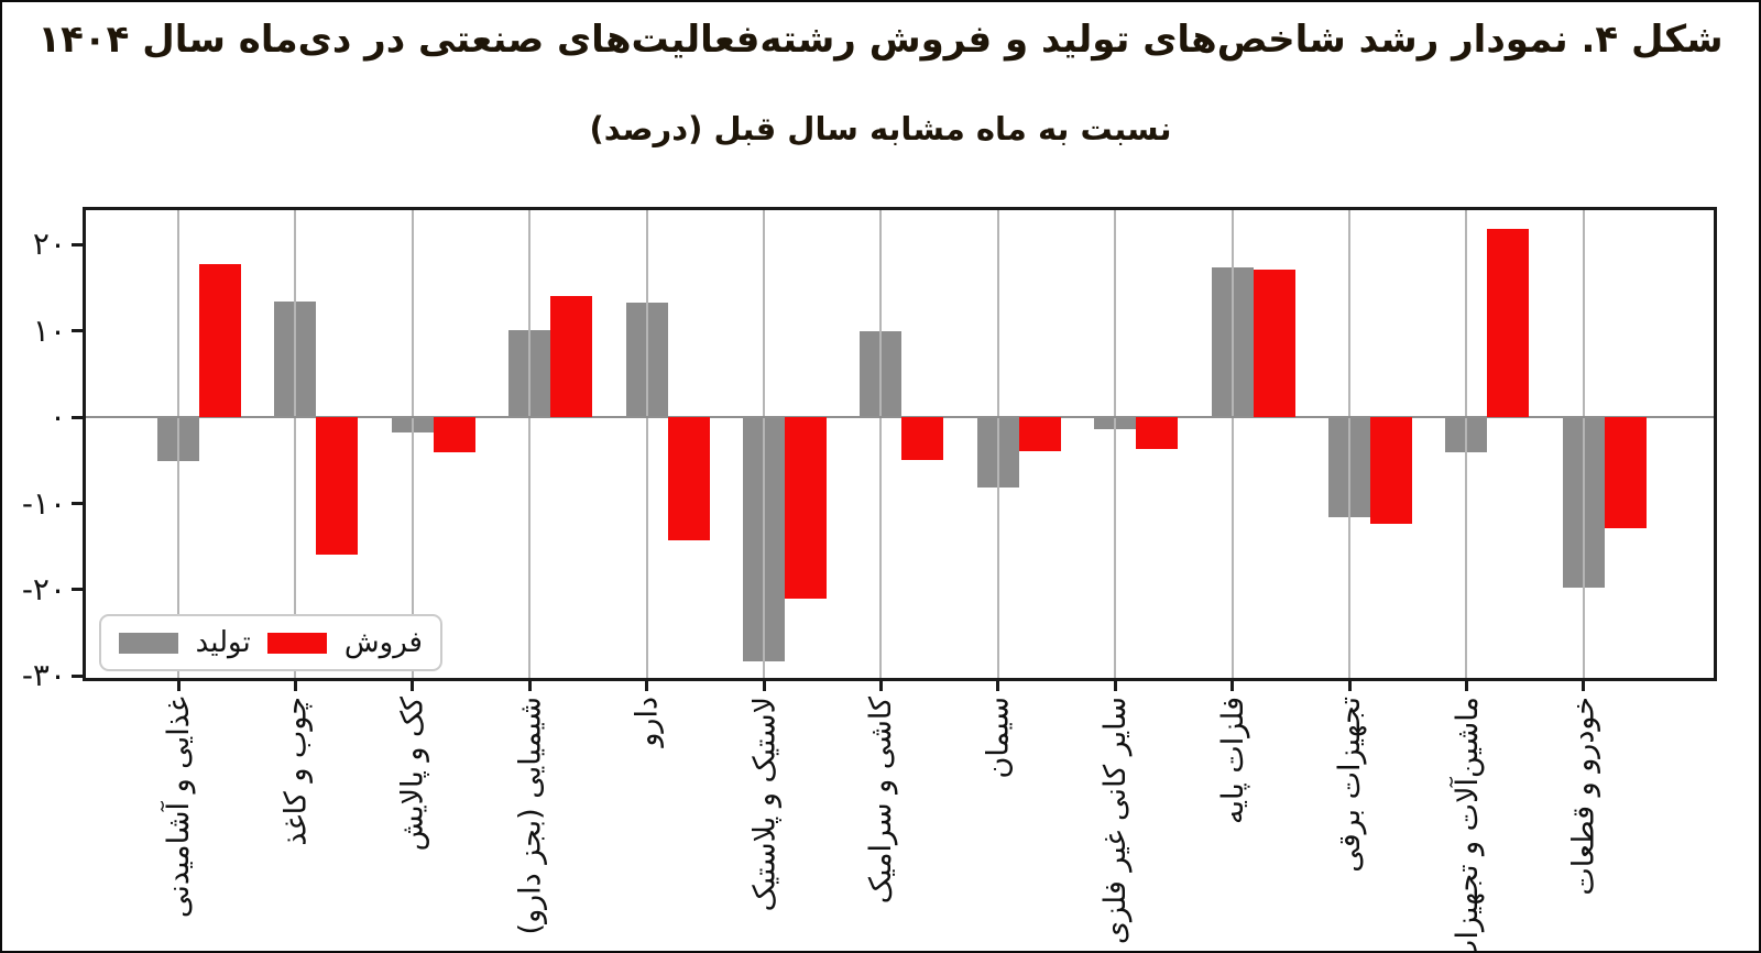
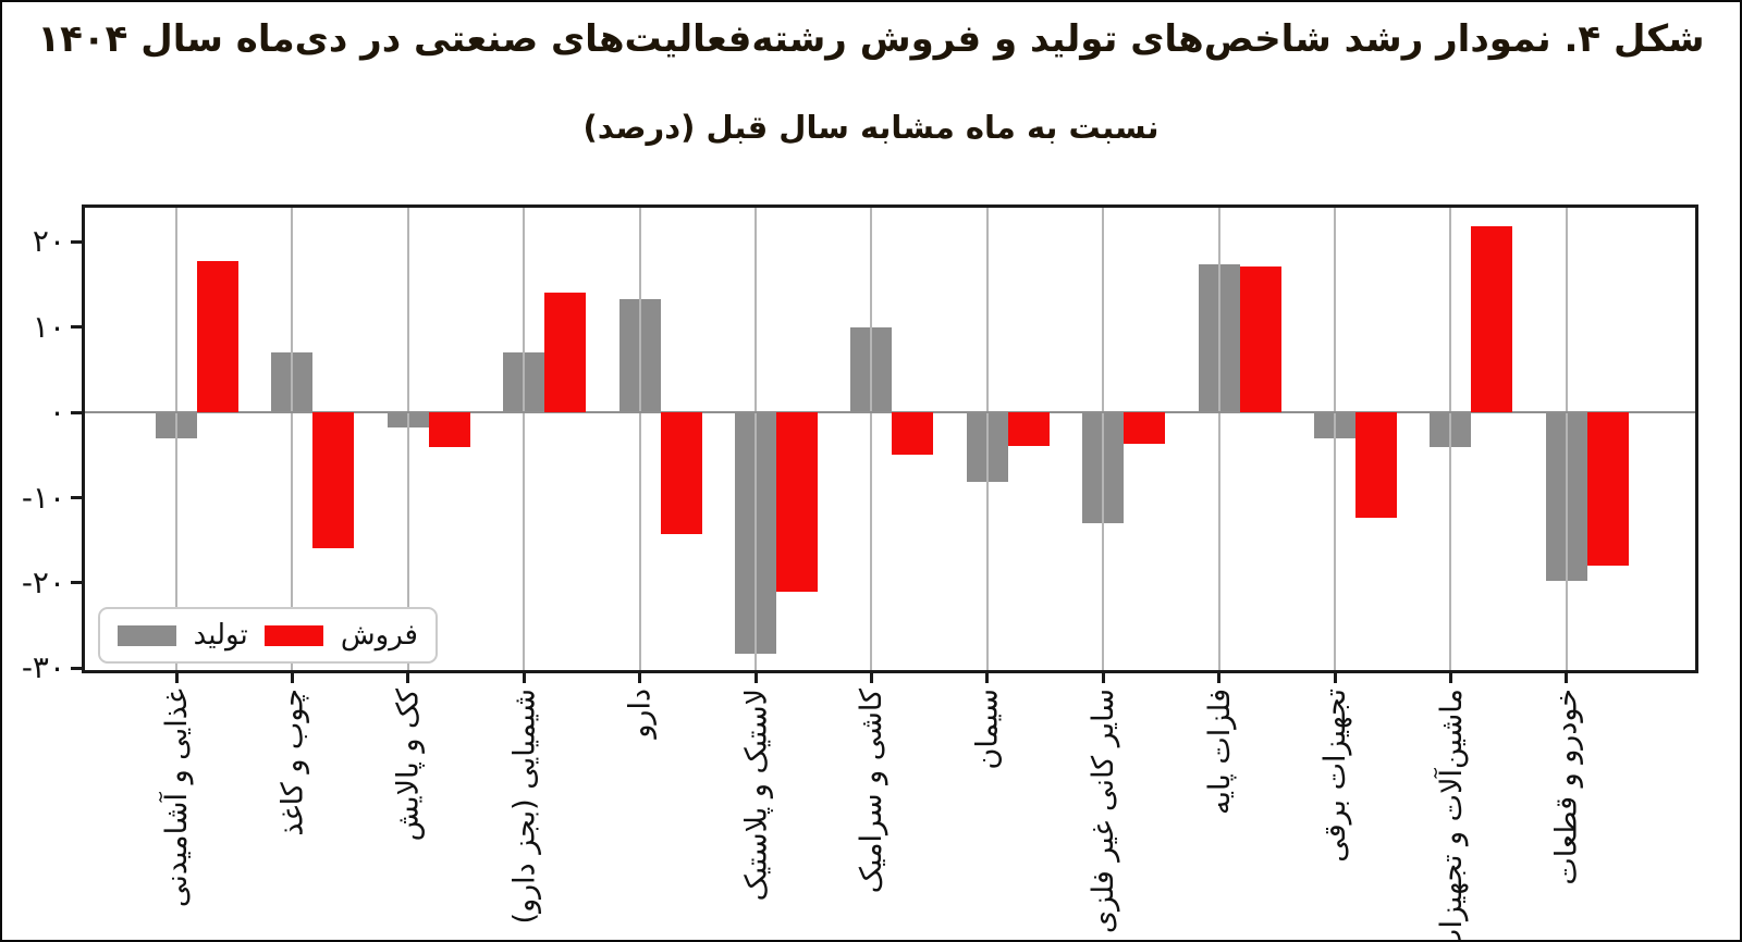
تولید/غذایی و آشامیدنی: -5 -> -3
تولید/چوب و کاغذ: 13 -> 7
تولید/شیمیایی (بجز دارو): 10 -> 7
تولید/سایر کانی غیر فلزی: -1 -> -13
تولید/تجهیزات برقی: -12 -> -3
فروش/خودرو و قطعات: -13 -> -18
